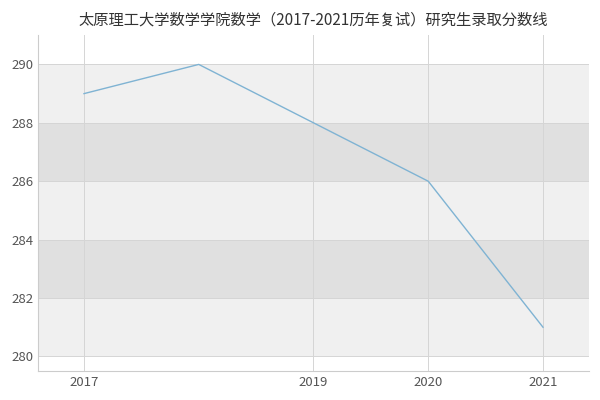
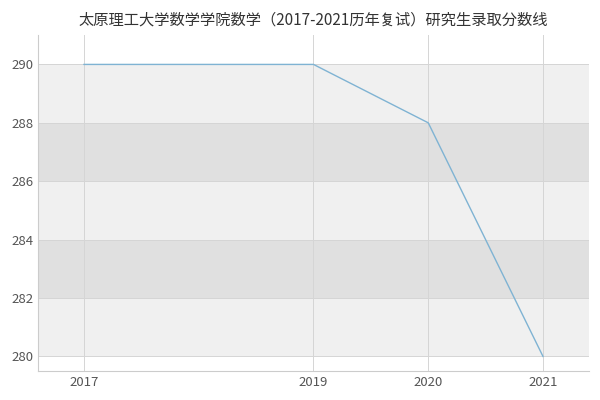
2017: 289 -> 290
2019: 288 -> 290
2020: 286 -> 288
2021: 281 -> 280
